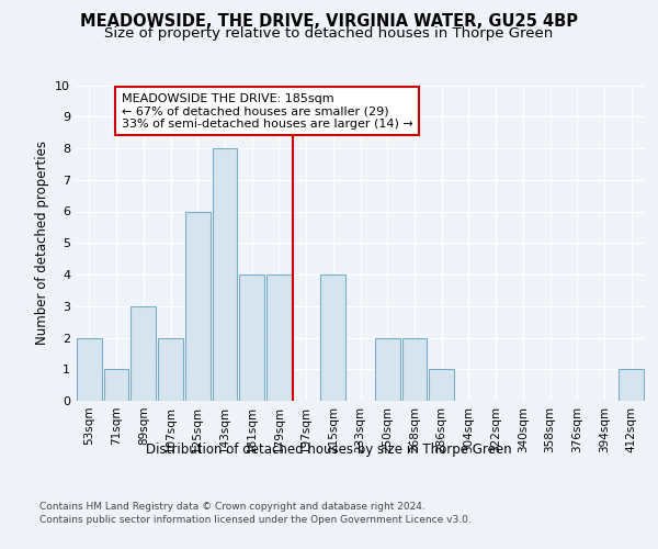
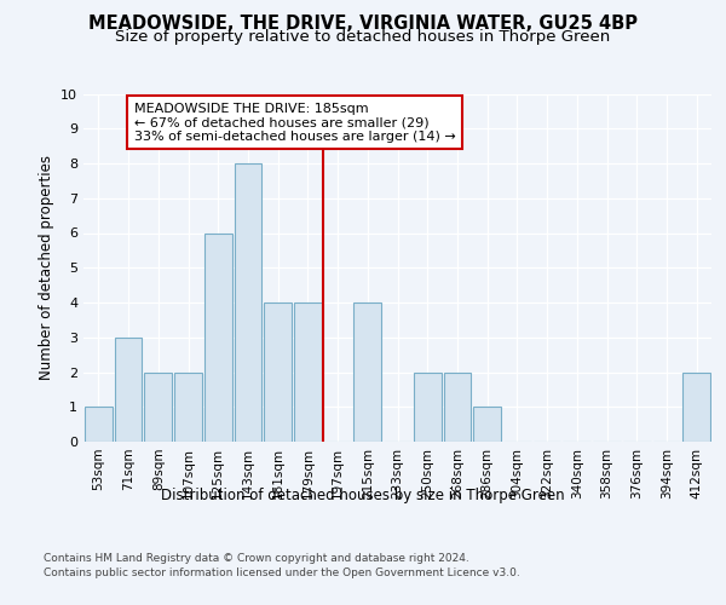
53sqm: 2 -> 1
71sqm: 1 -> 3
89sqm: 3 -> 2
412sqm: 1 -> 2
